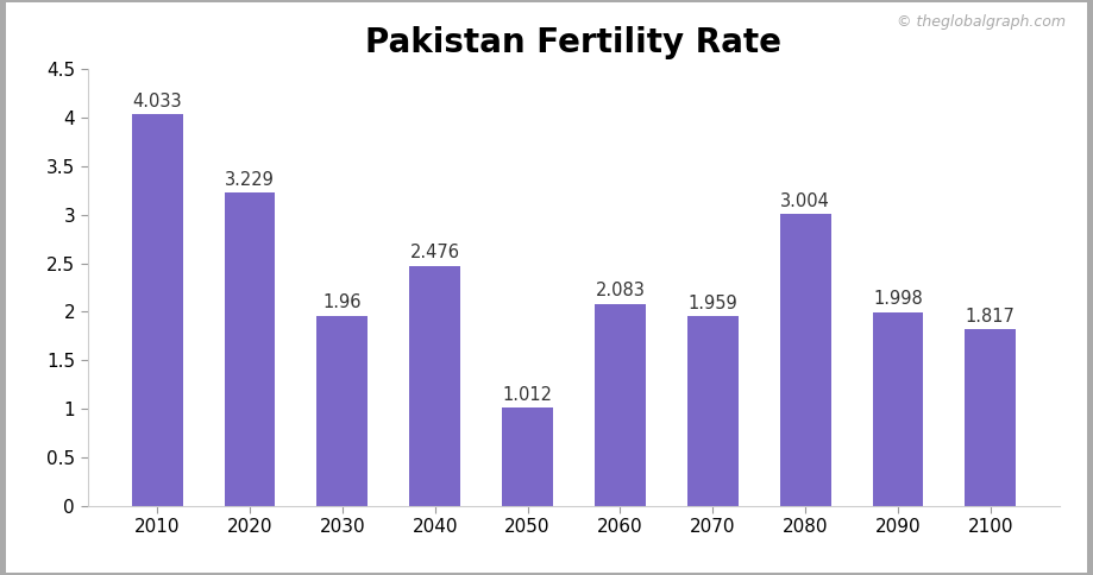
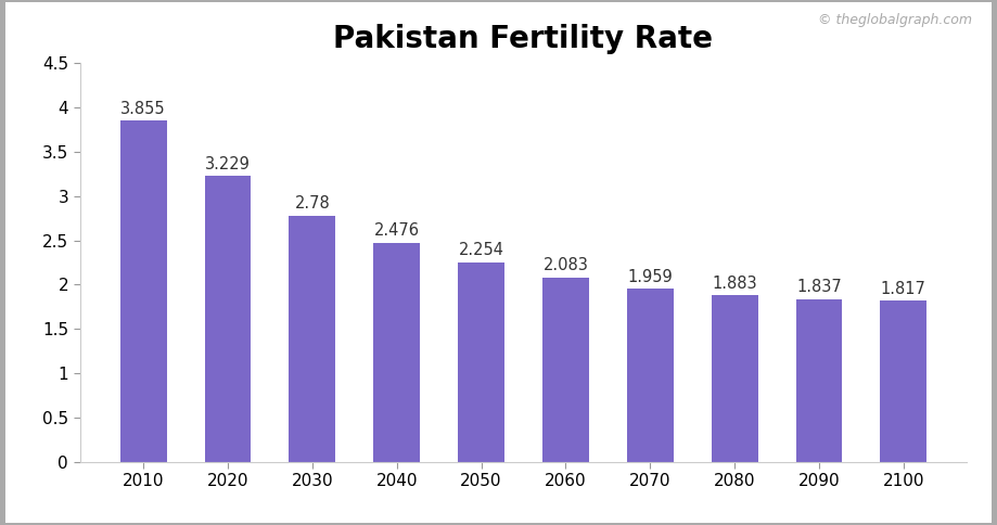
2010: 4.033 -> 3.855
2030: 1.96 -> 2.78
2050: 1.012 -> 2.254
2080: 3.004 -> 1.883
2090: 1.998 -> 1.837
